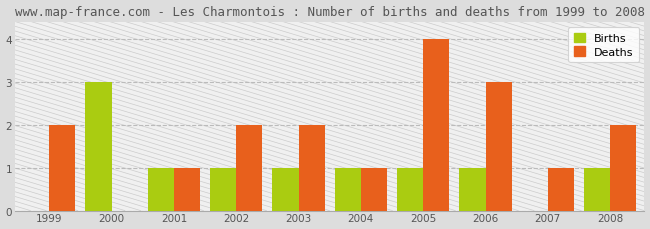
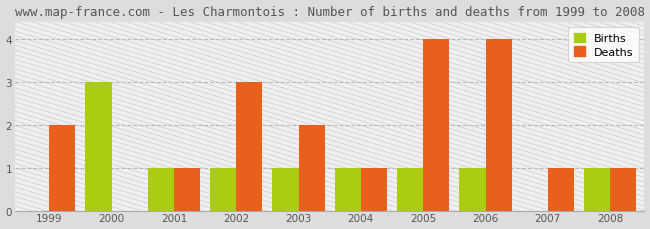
Deaths/2002: 2 -> 3
Deaths/2006: 3 -> 4
Deaths/2008: 2 -> 1
